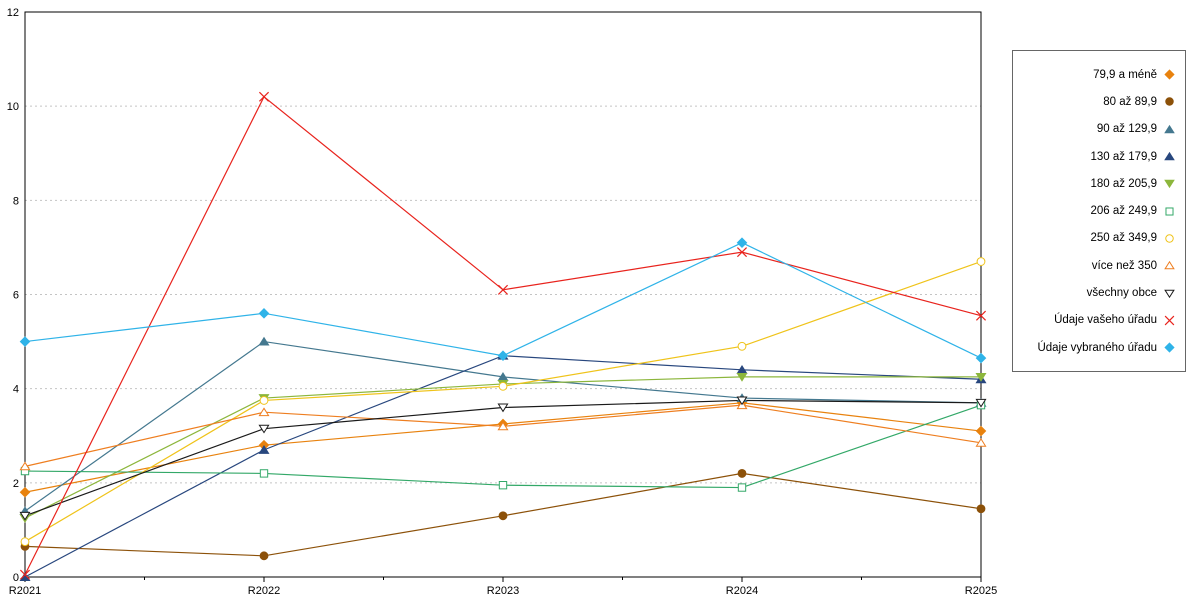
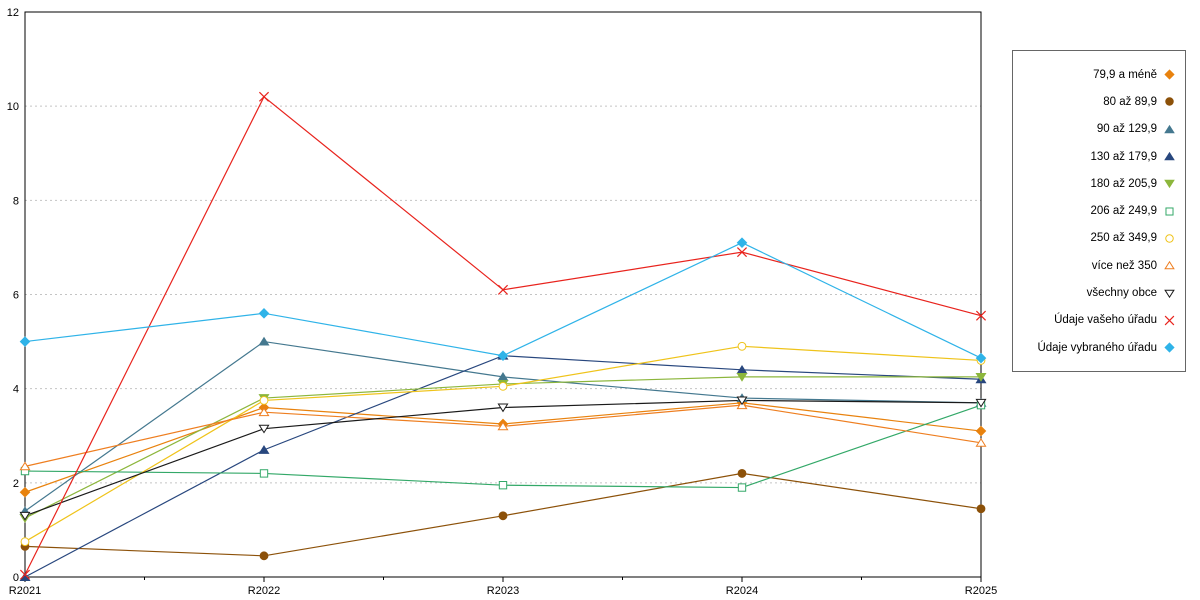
79,9 a méně/R2022: 2.8 -> 3.6
250 až 349,9/R2025: 6.7 -> 4.6
